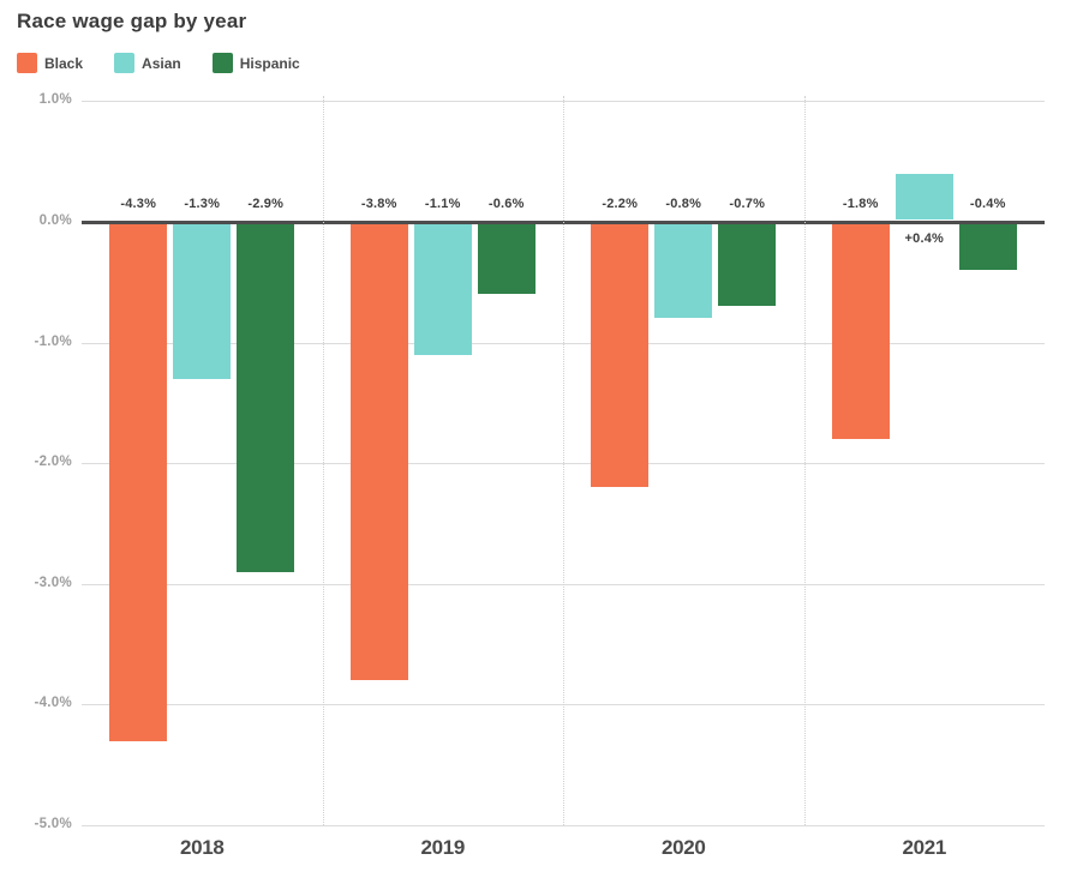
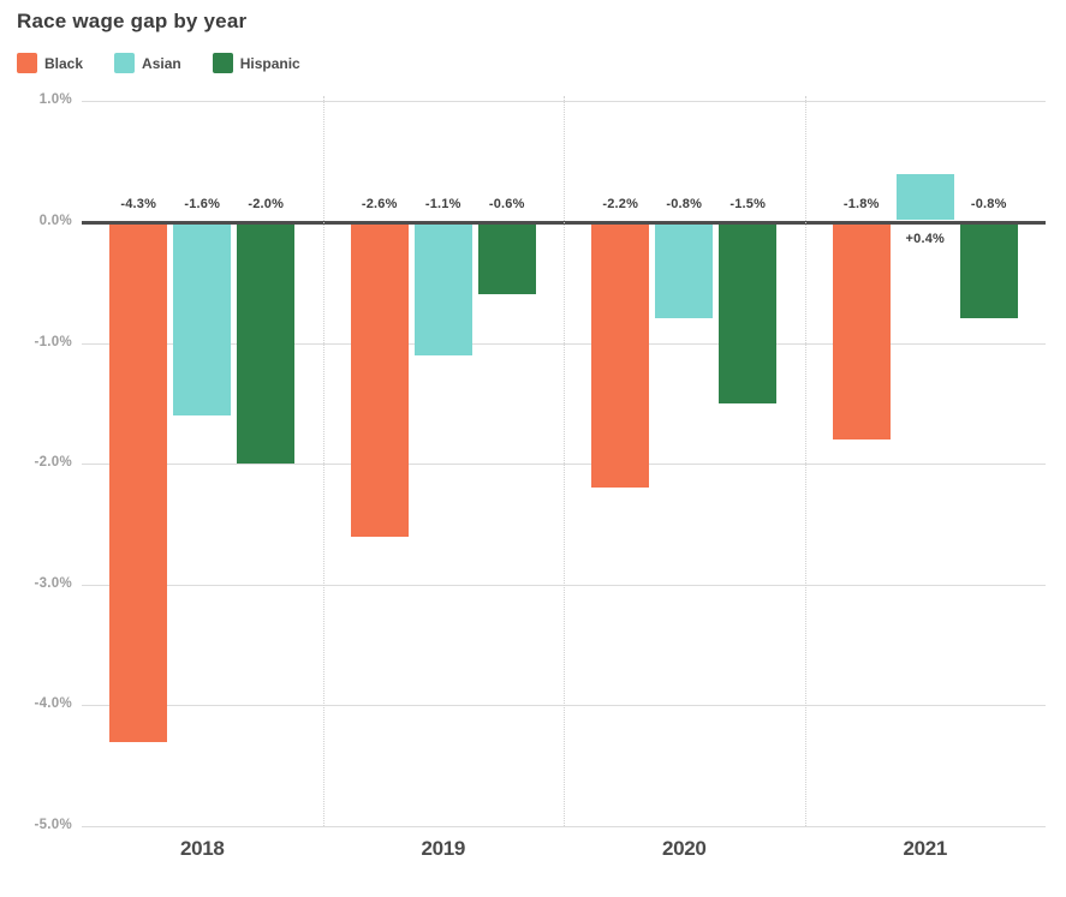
Asian/2018: -1.3% -> -1.6%
Hispanic/2018: -2.9% -> -2.0%
Black/2019: -3.8% -> -2.6%
Hispanic/2020: -0.7% -> -1.5%
Hispanic/2021: -0.4% -> -0.8%
